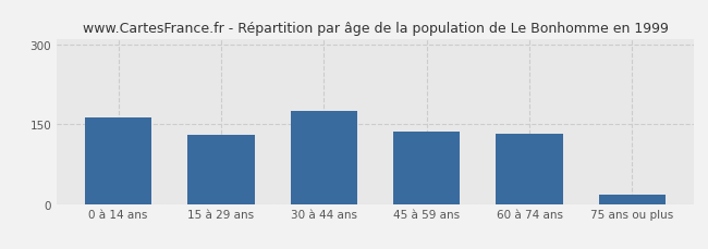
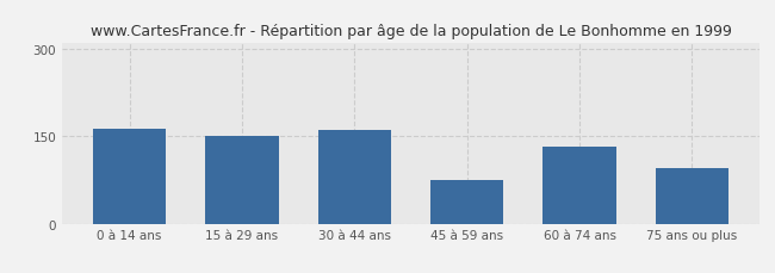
15 à 29 ans: 130 -> 150
30 à 44 ans: 175 -> 160
45 à 59 ans: 135 -> 75
75 ans ou plus: 18 -> 95
